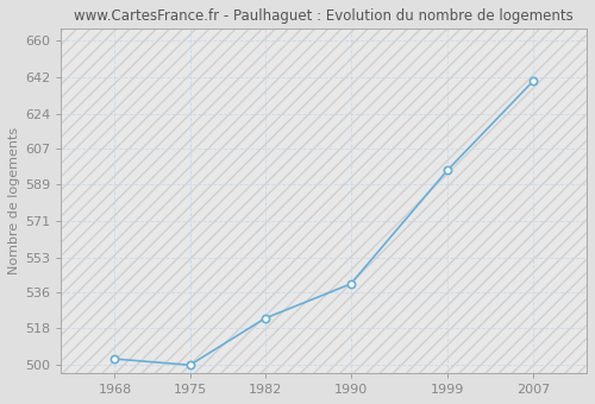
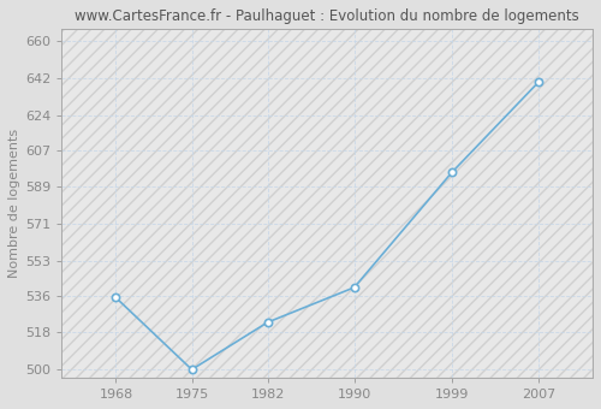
1968: 503 -> 535
